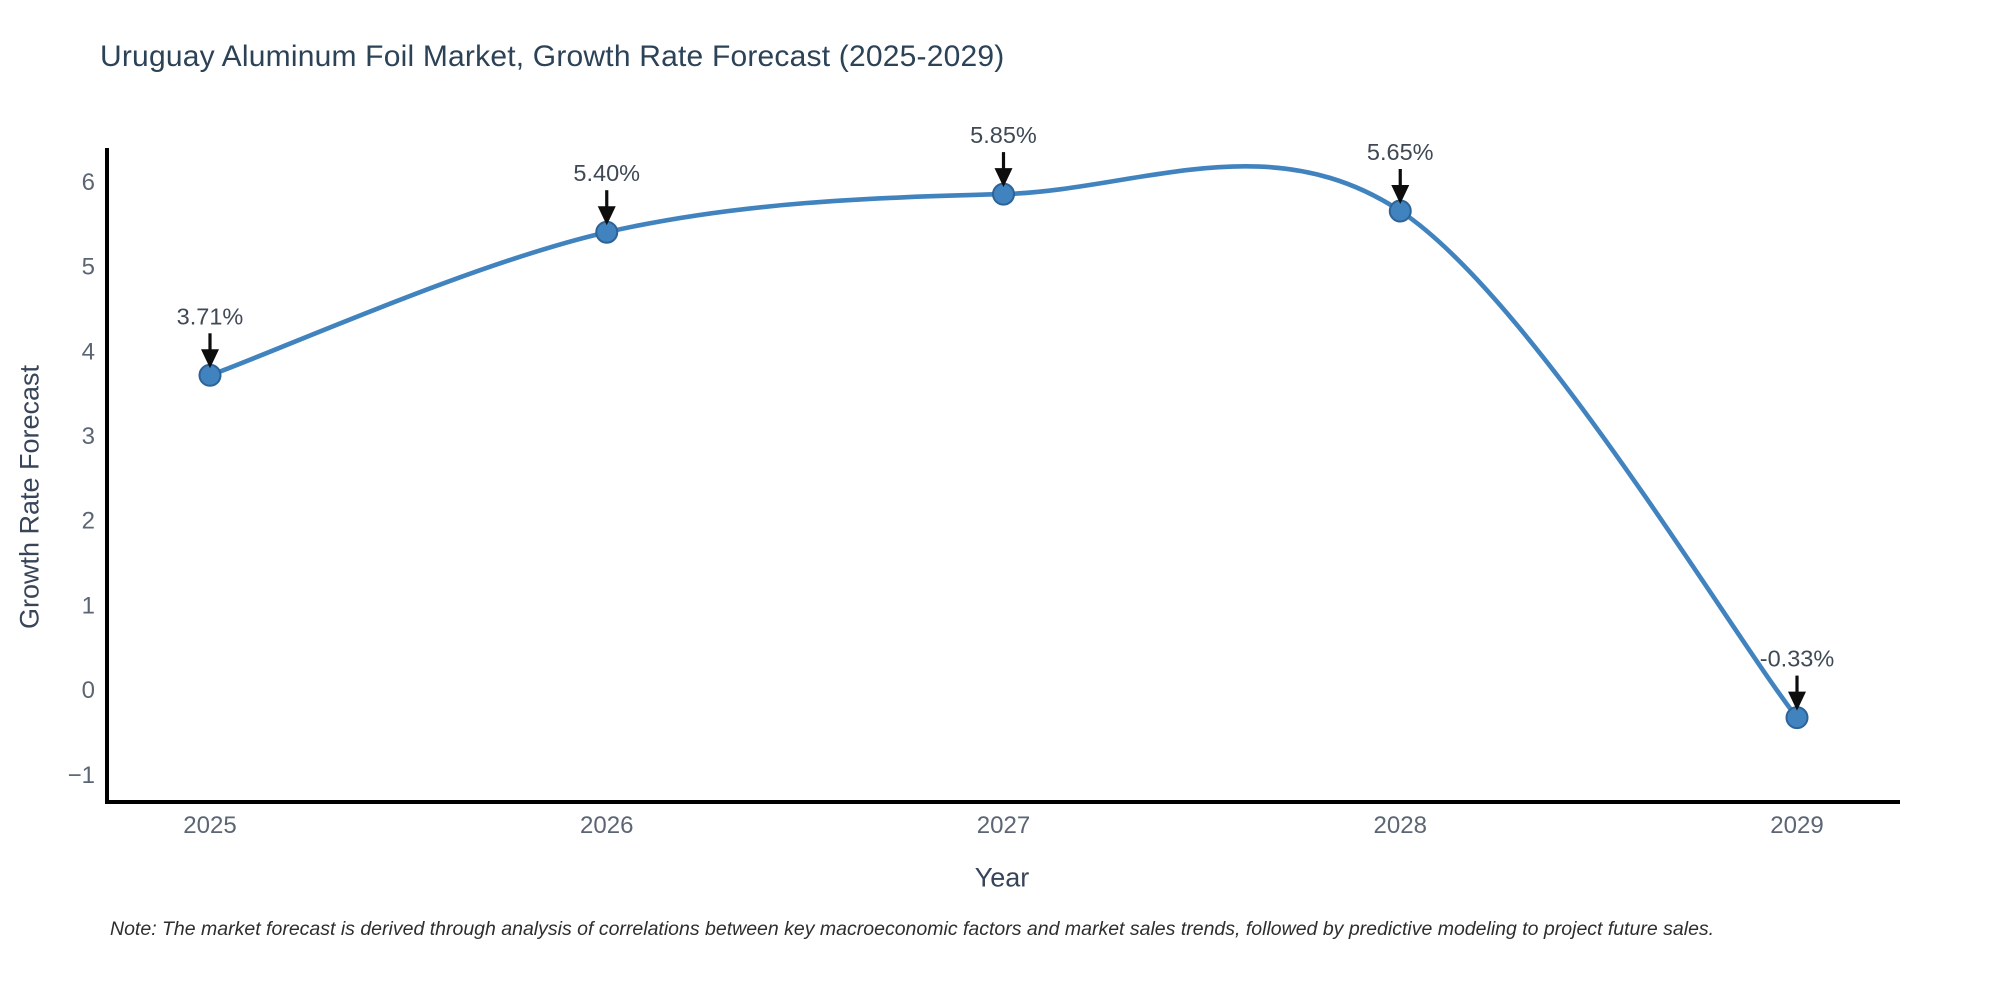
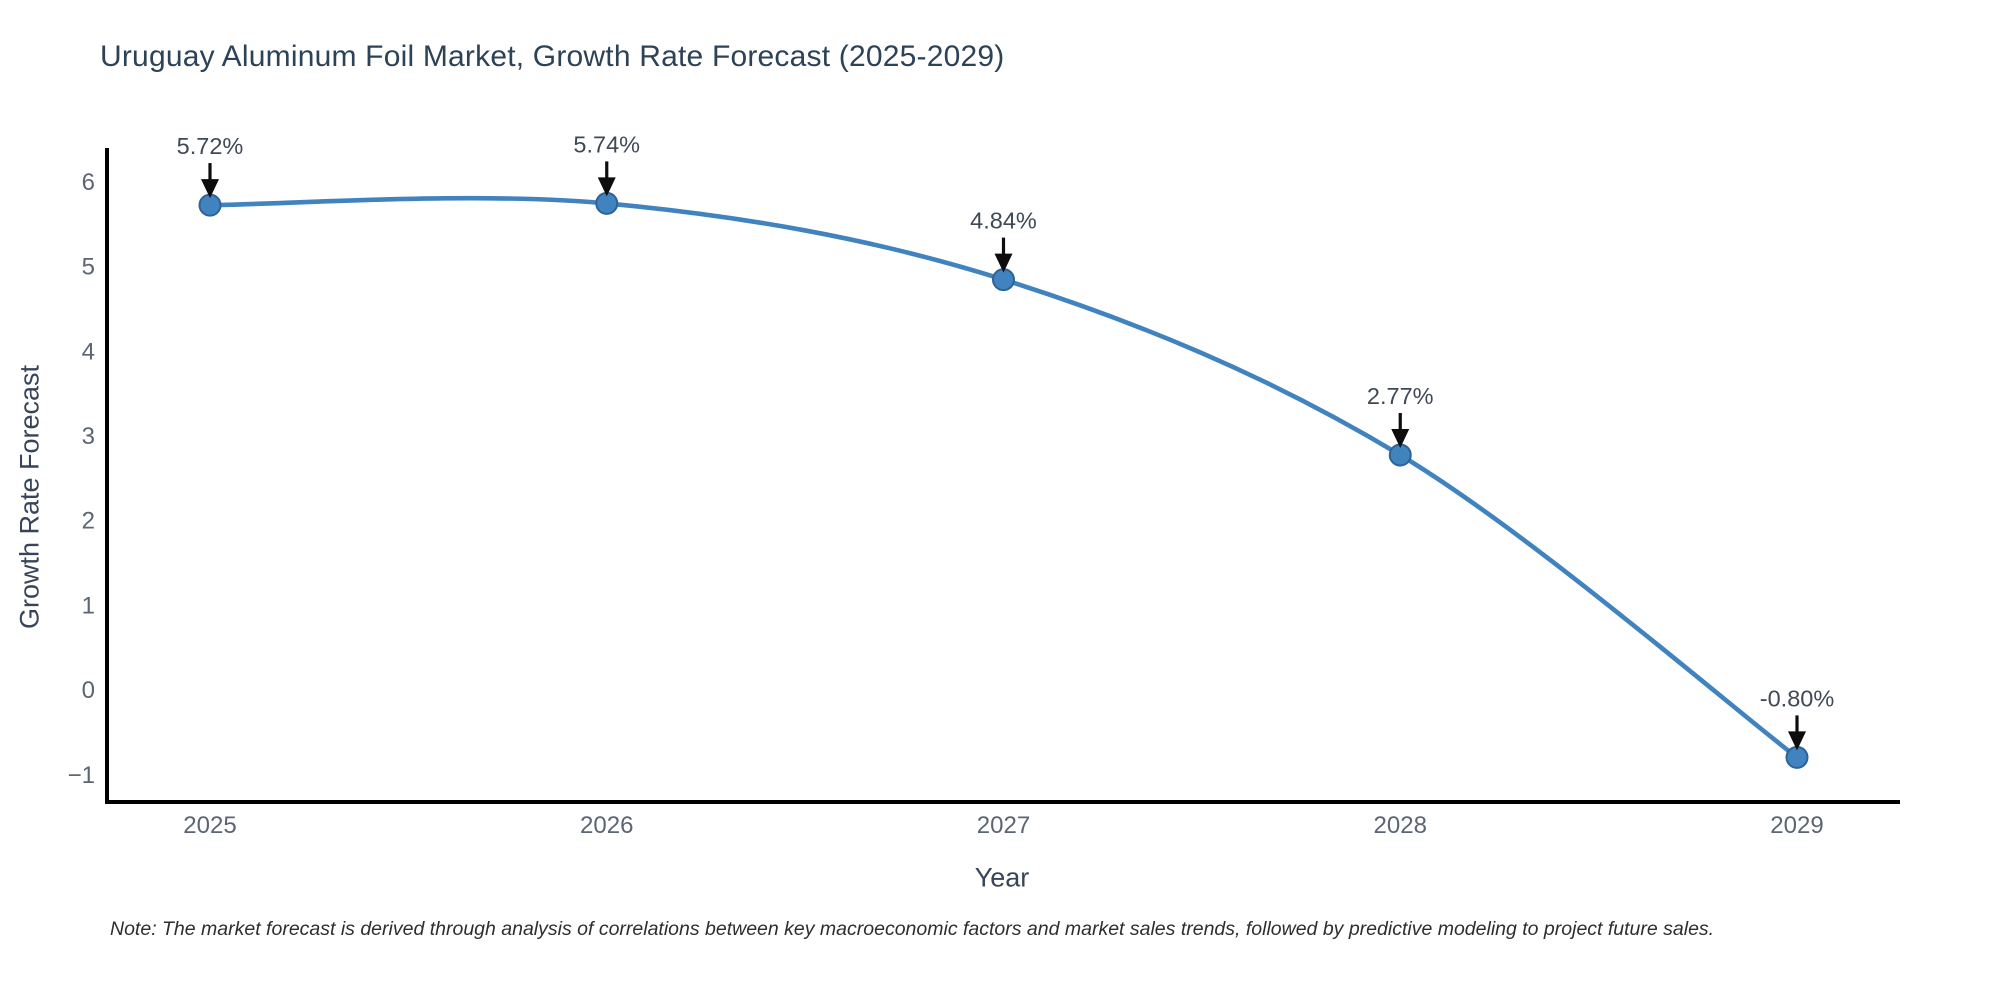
2025: 3.71% -> 5.72%
2026: 5.40% -> 5.74%
2027: 5.85% -> 4.84%
2028: 5.65% -> 2.77%
2029: -0.33% -> -0.80%
